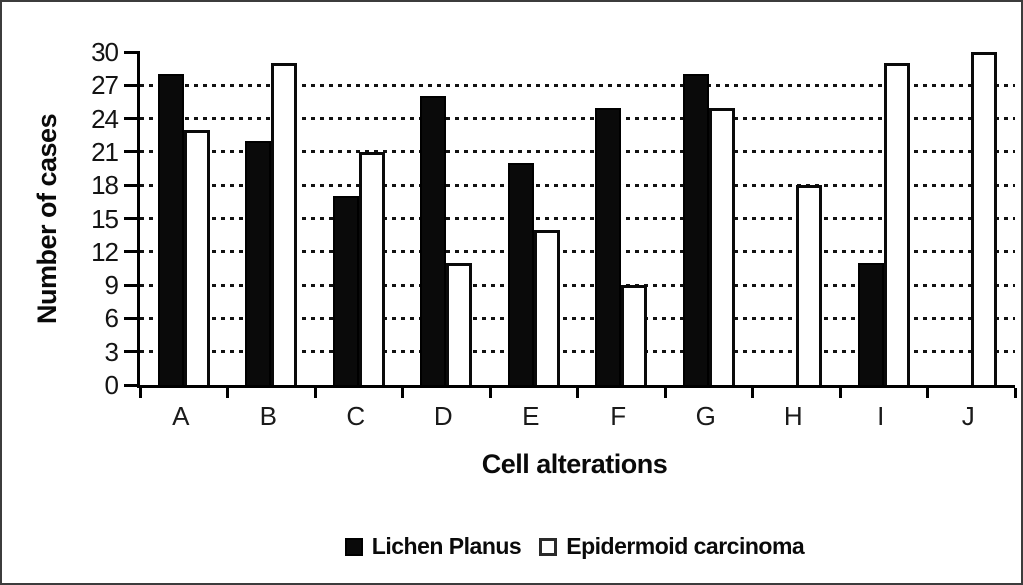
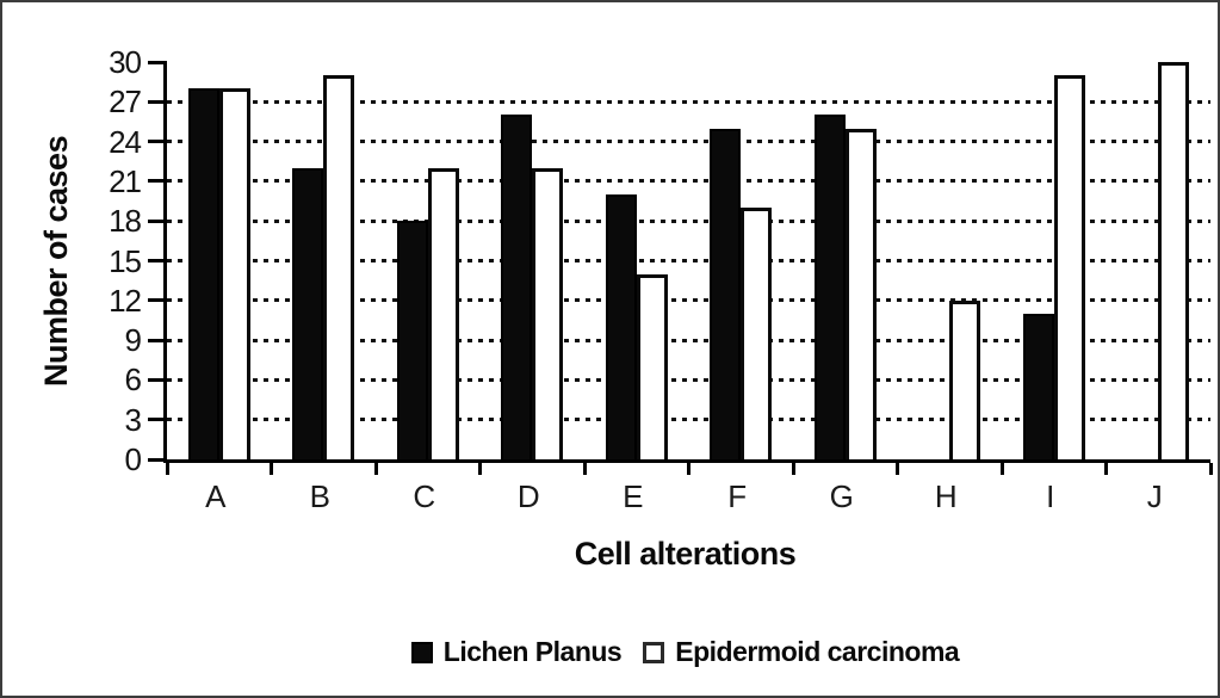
Epidermoid carcinoma/A: 23 -> 28
Lichen Planus/C: 17 -> 18
Epidermoid carcinoma/C: 21 -> 22
Epidermoid carcinoma/D: 11 -> 22
Epidermoid carcinoma/F: 9 -> 19
Lichen Planus/G: 28 -> 26
Epidermoid carcinoma/H: 18 -> 12
